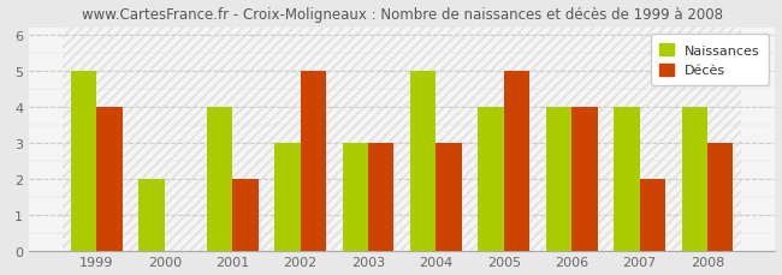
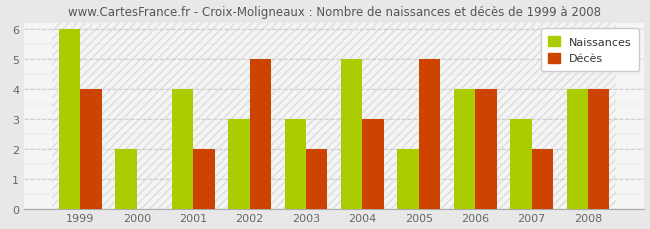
Naissances/1999: 5 -> 6
Décès/2003: 3 -> 2
Naissances/2005: 4 -> 2
Naissances/2007: 4 -> 3
Décès/2008: 3 -> 4
